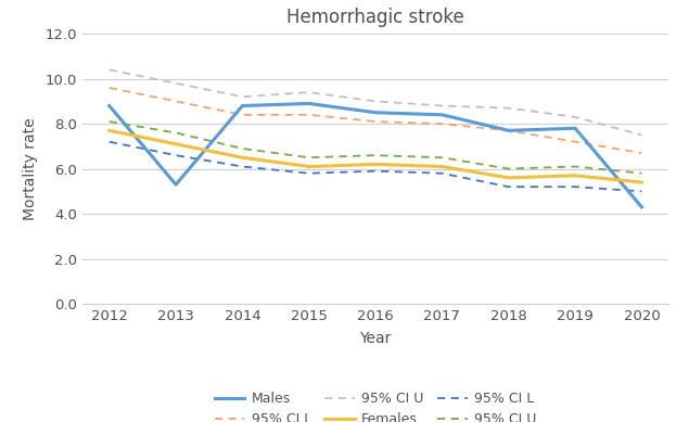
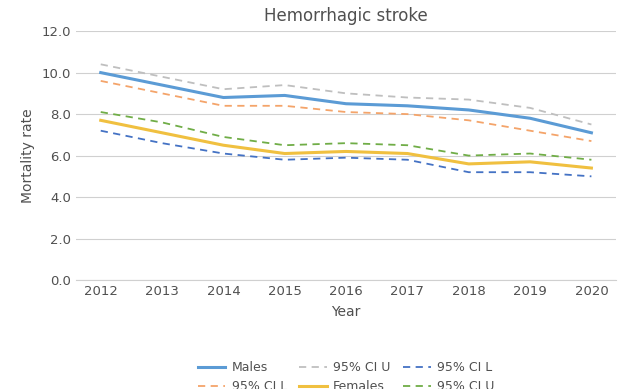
Males/2012: 8.8 -> 10.0
Males/2013: 5.3 -> 9.4
Males/2018: 7.7 -> 8.2
Males/2020: 4.3 -> 7.1
